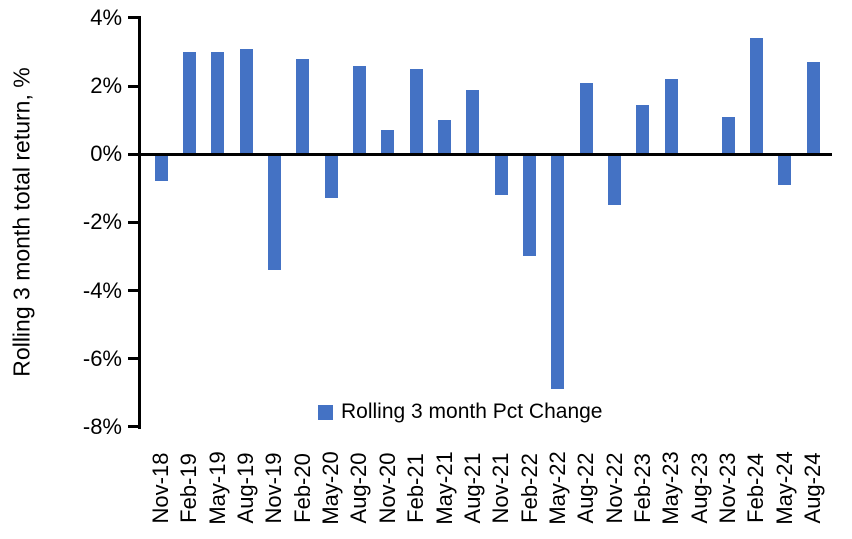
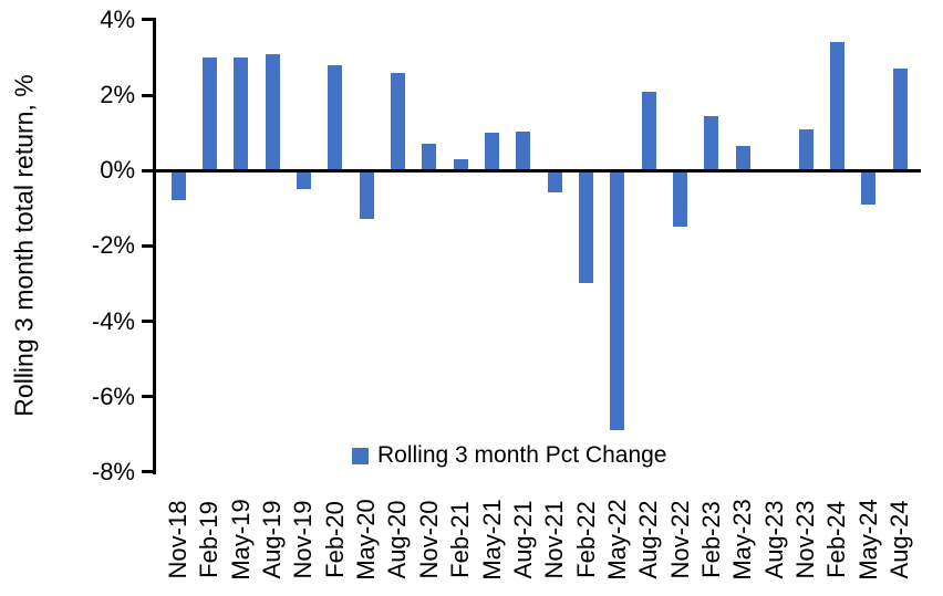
Nov-19: -3.4% -> -0.5%
Feb-21: 2.5% -> 0.3%
Aug-21: 1.9% -> 1.1%
Nov-21: -1.2% -> -0.6%
May-23: 2.2% -> 0.7%
